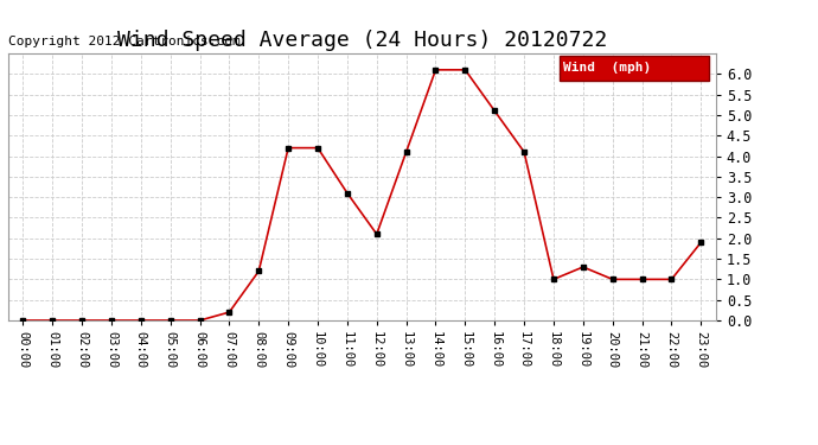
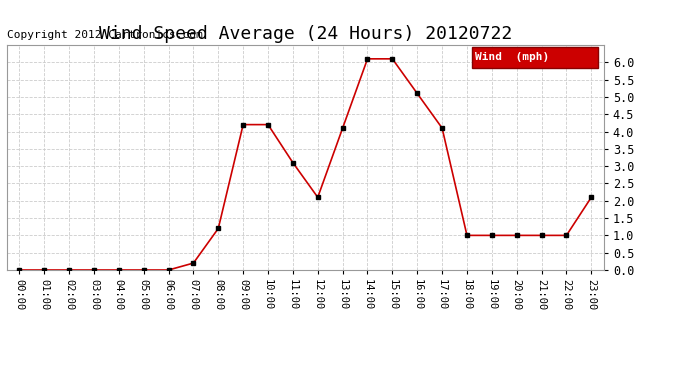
19:00: 1.3 -> 1.0
23:00: 1.9 -> 2.1
